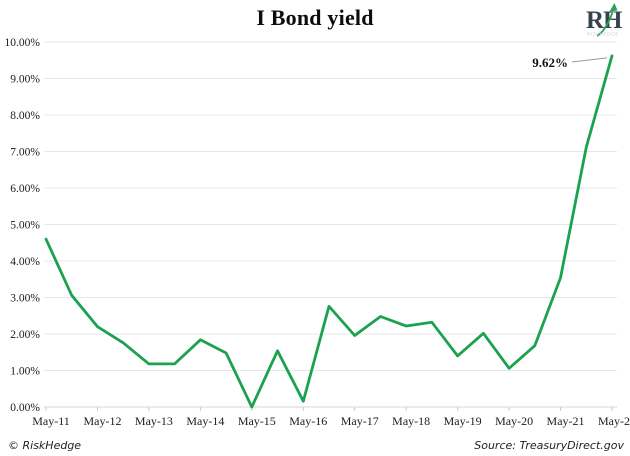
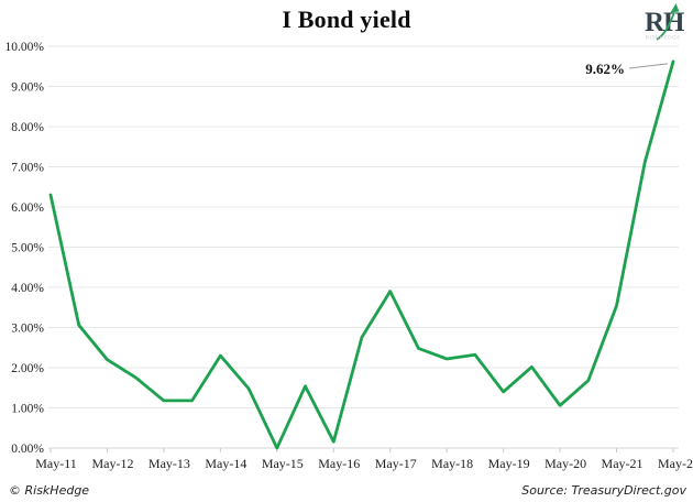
May-11: 4.6% -> 6.3%
May-14: 1.8% -> 2.3%
May-17: 2.0% -> 3.9%
